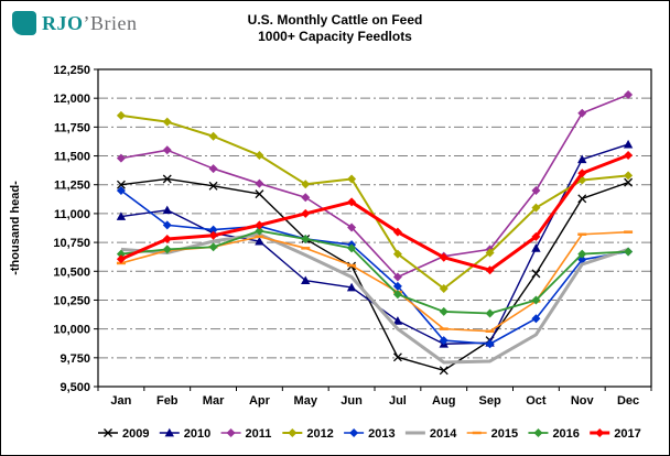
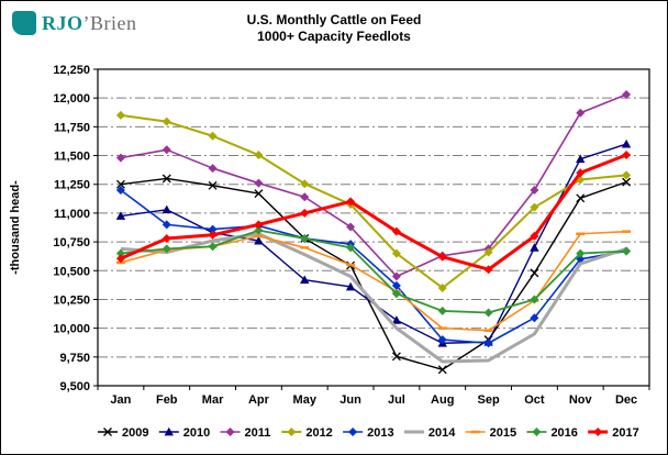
2012/Jun: 11300 -> 11080
